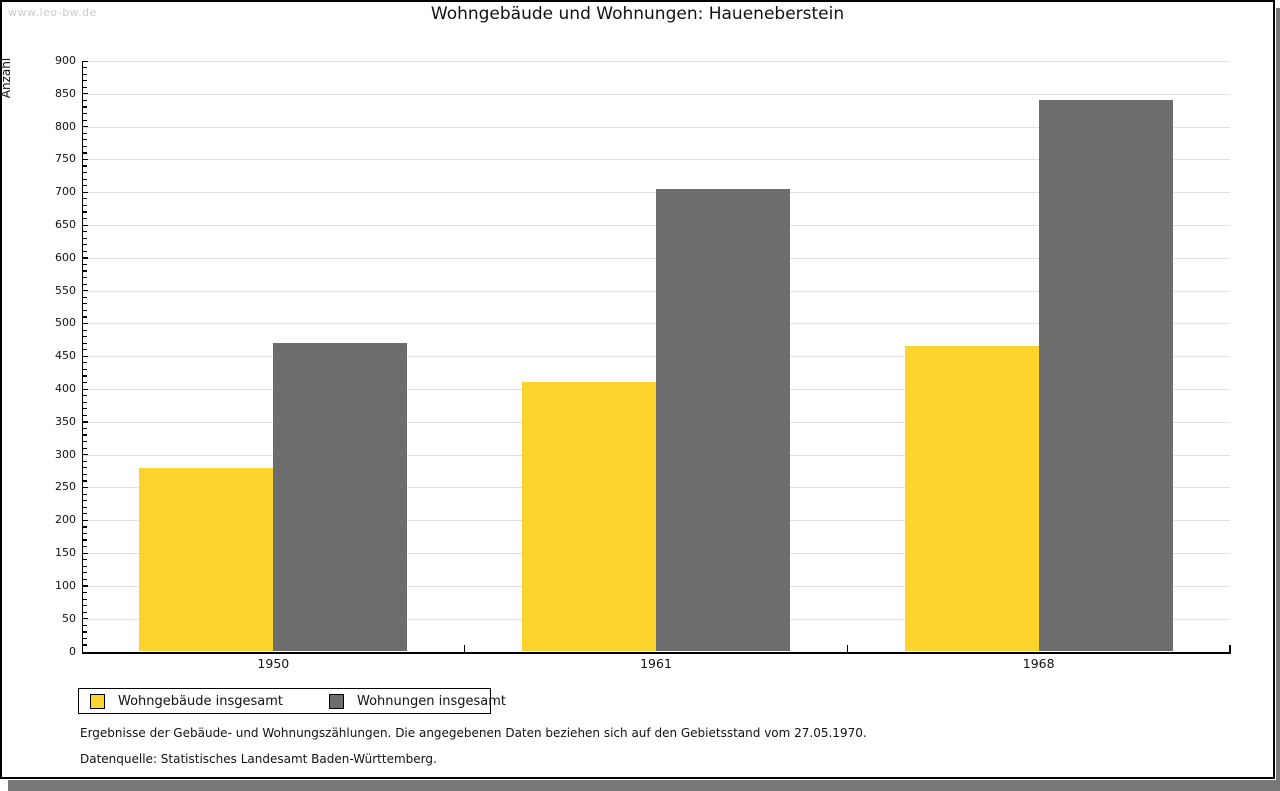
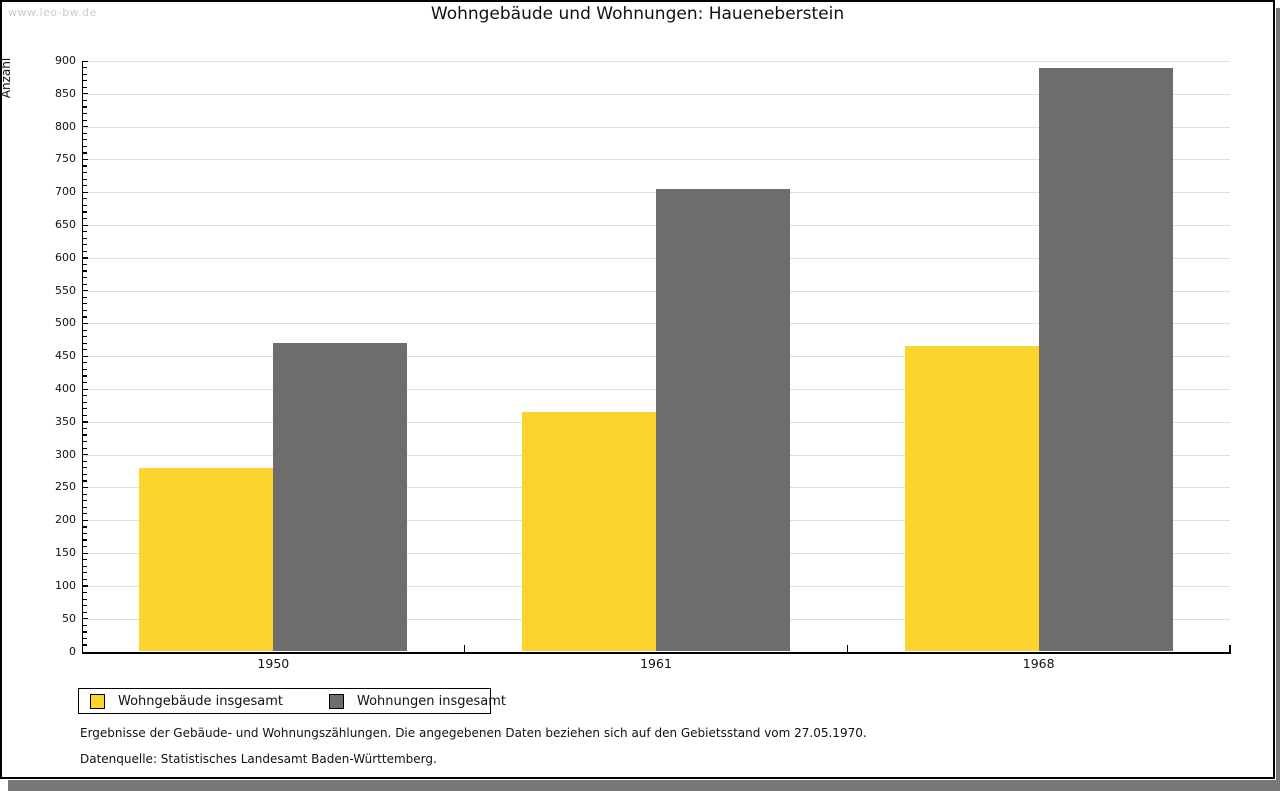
Wohngebäude insgesamt/1961: 410 -> 360
Wohnungen insgesamt/1968: 840 -> 890
